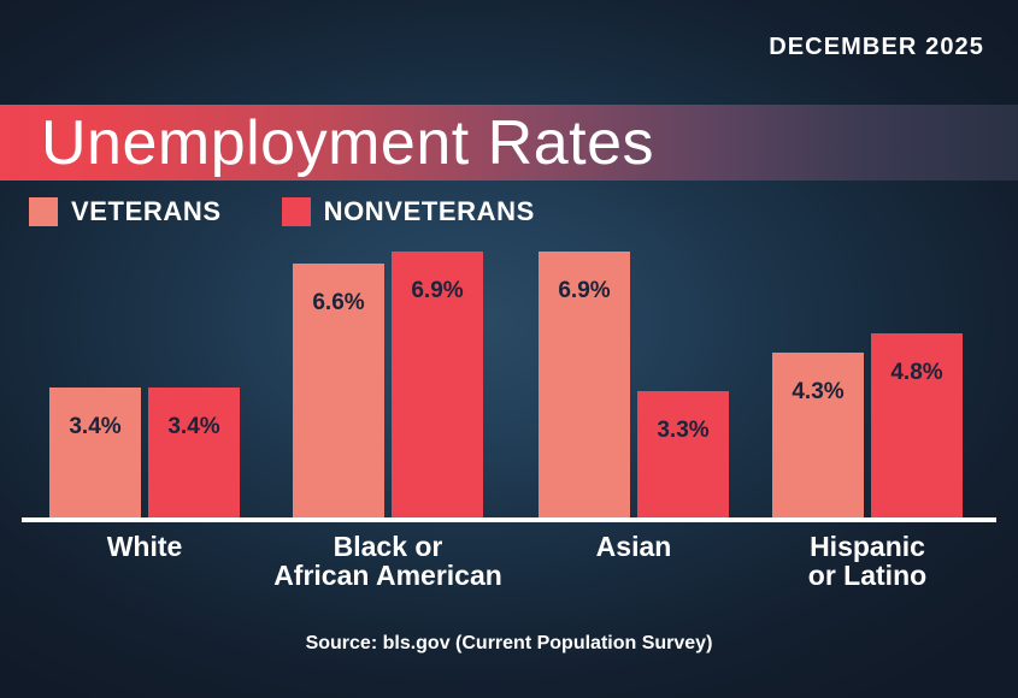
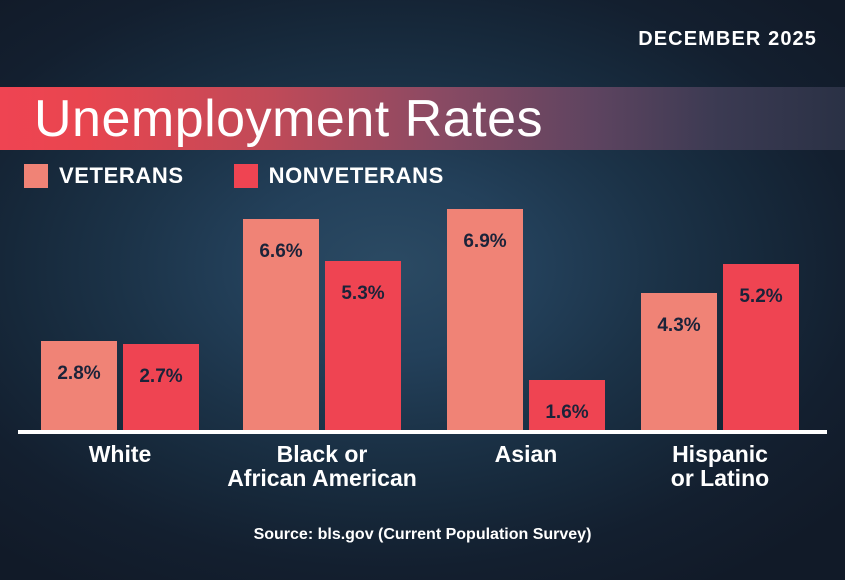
VETERANS/White: 3.4% -> 2.8%
NONVETERANS/White: 3.4% -> 2.7%
NONVETERANS/Black or African American: 6.9% -> 5.3%
NONVETERANS/Asian: 3.3% -> 1.6%
NONVETERANS/Hispanic or Latino: 4.8% -> 5.2%
